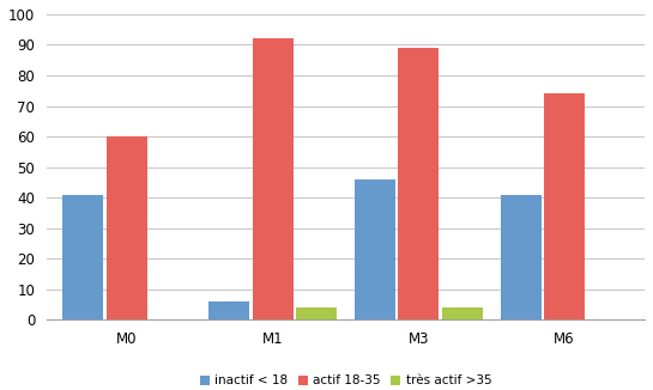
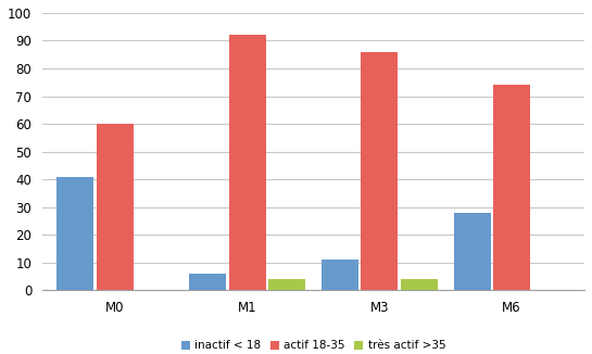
inactif < 18/M3: 46 -> 11
actif 18-35/M3: 89 -> 86
inactif < 18/M6: 41 -> 28
